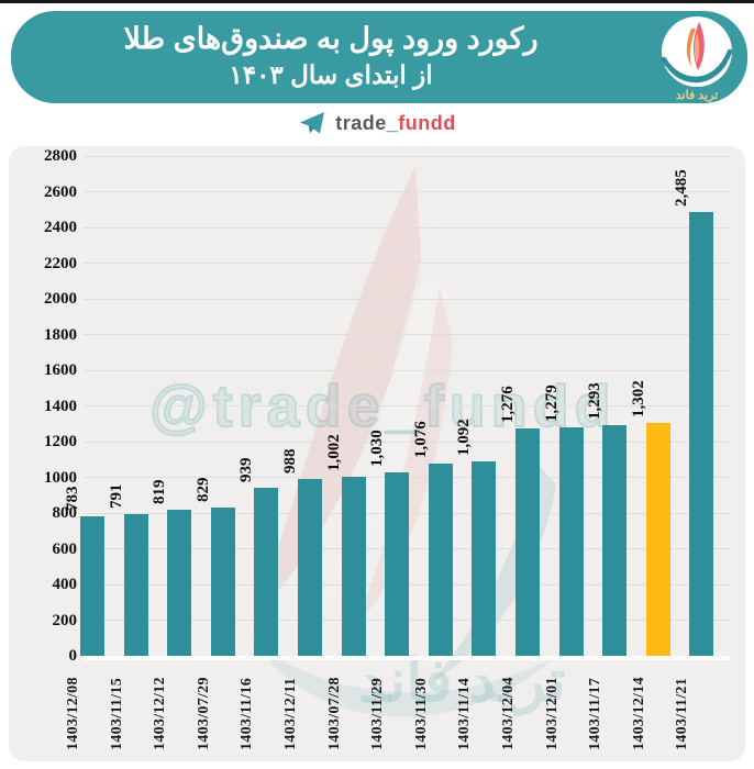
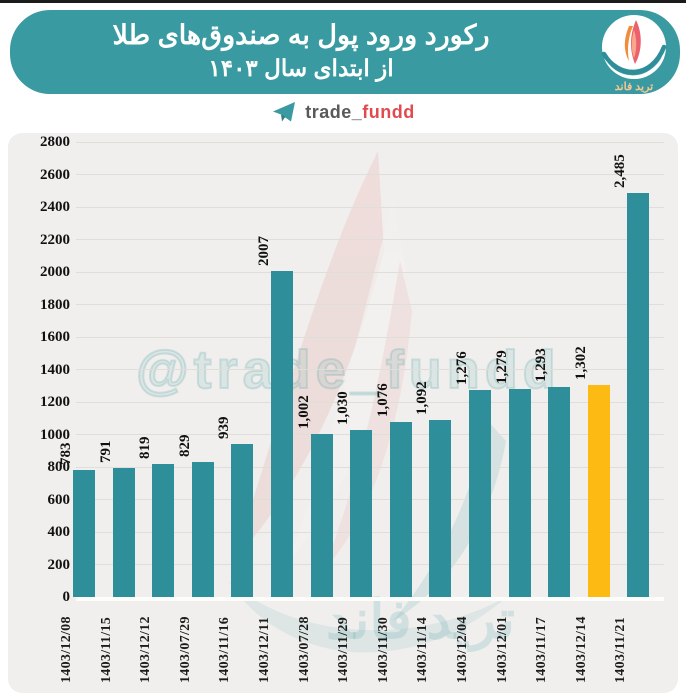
1403/12/11: 988 -> 2007
